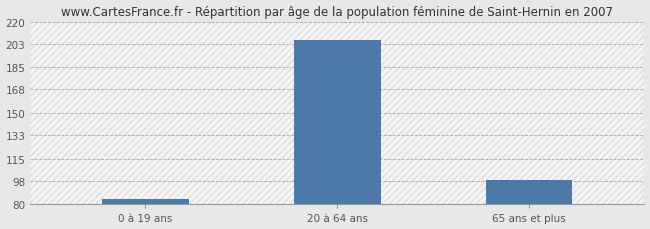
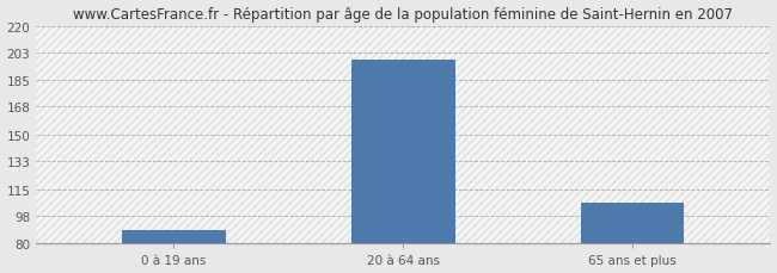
0 à 19 ans: 84 -> 89
20 à 64 ans: 206 -> 198
65 ans et plus: 99 -> 106
